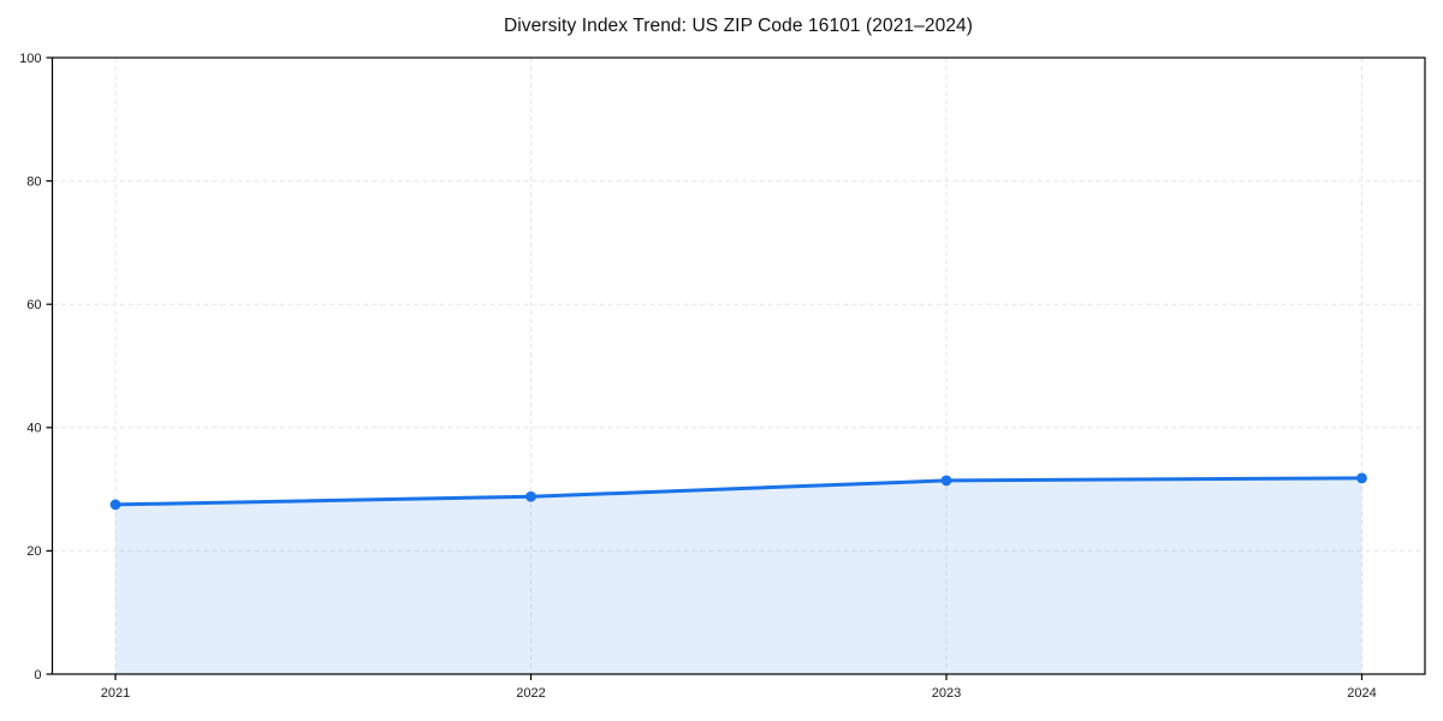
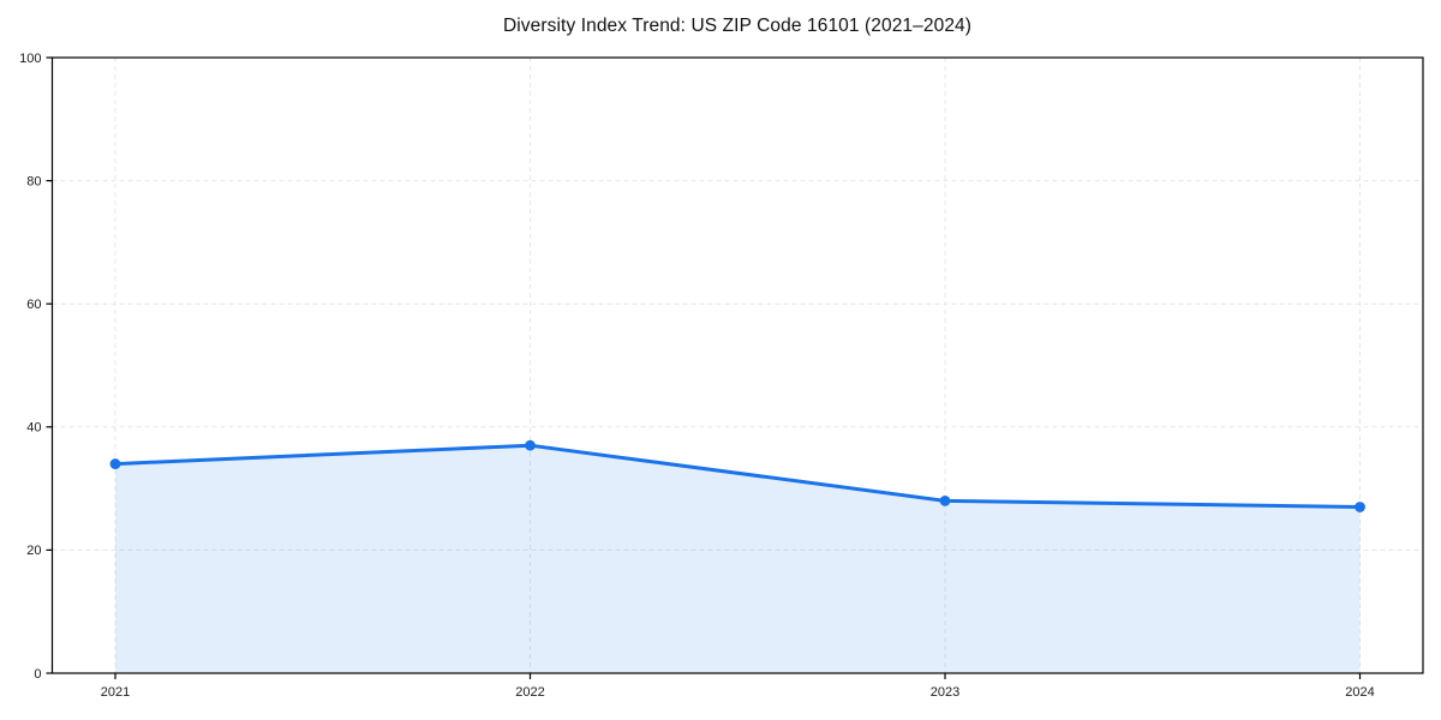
2021: 28 -> 34
2022: 29 -> 37
2023: 31 -> 28
2024: 32 -> 27
